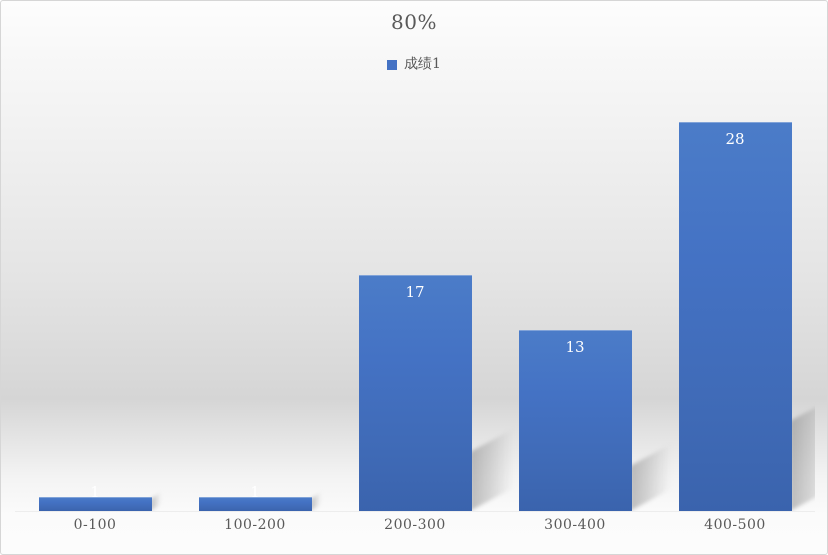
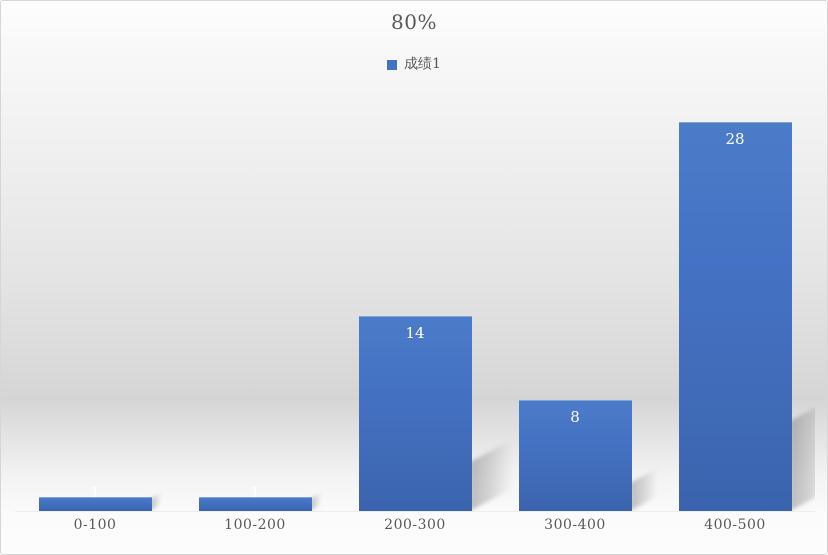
200-300: 17 -> 14
300-400: 13 -> 8
